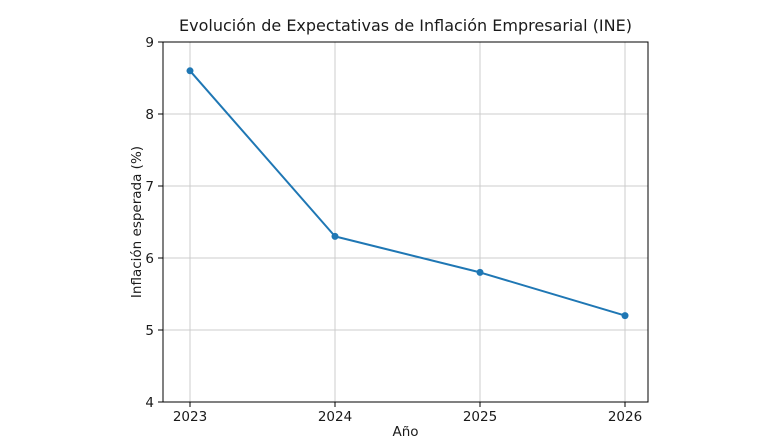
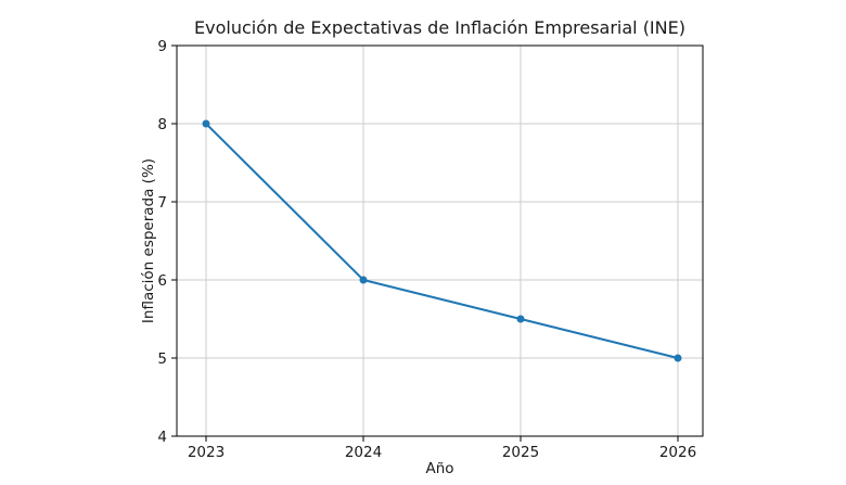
2023: 8.6 -> 8.0
2024: 6.3 -> 6.0
2025: 5.8 -> 5.5
2026: 5.2 -> 5.0
